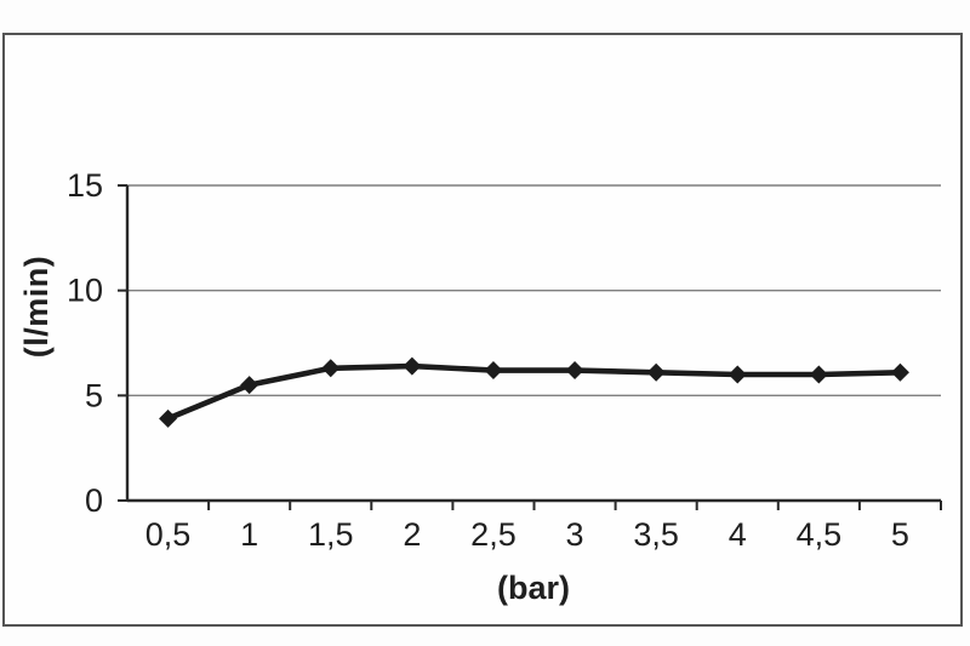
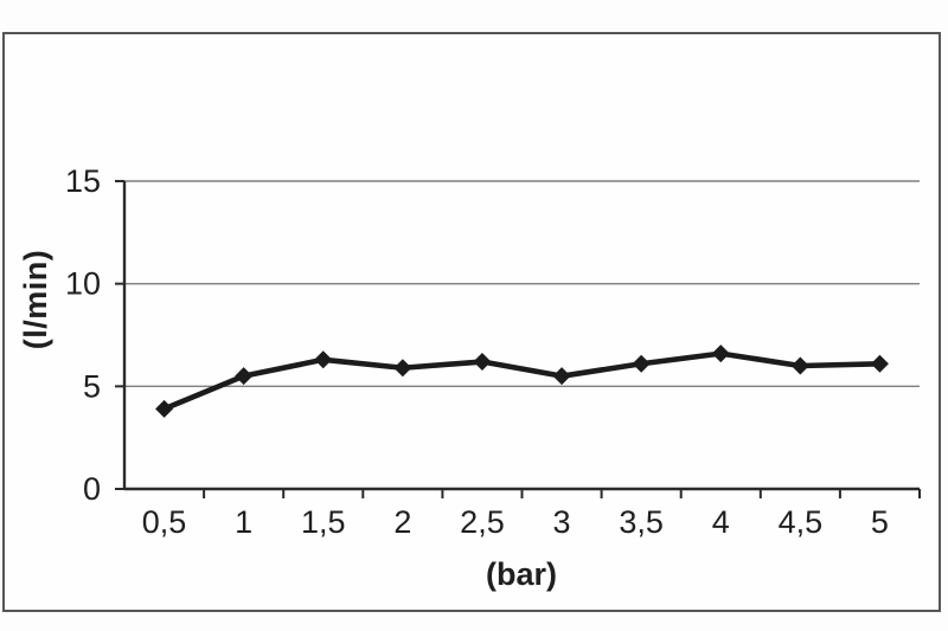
2: 6.4 -> 5.9
3: 6.2 -> 5.5
4: 6.0 -> 6.6
